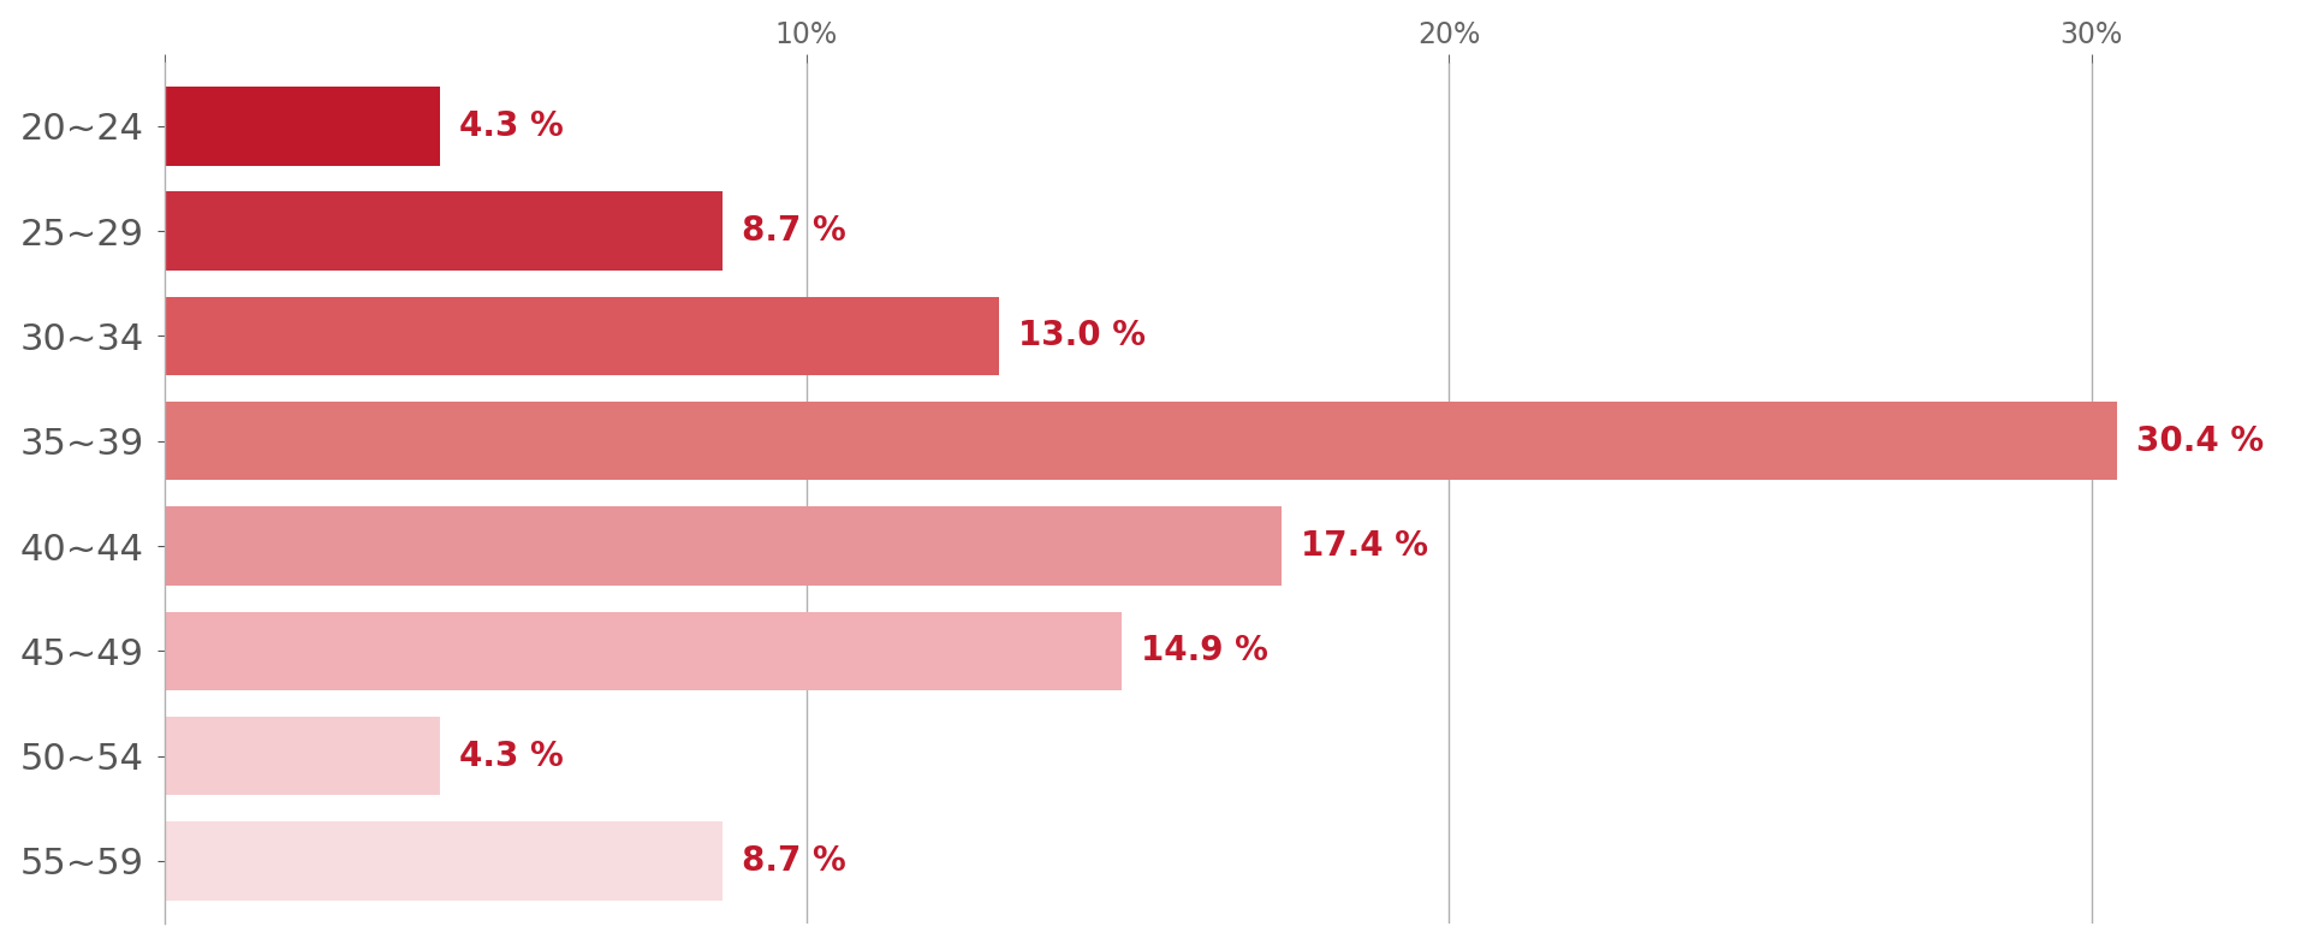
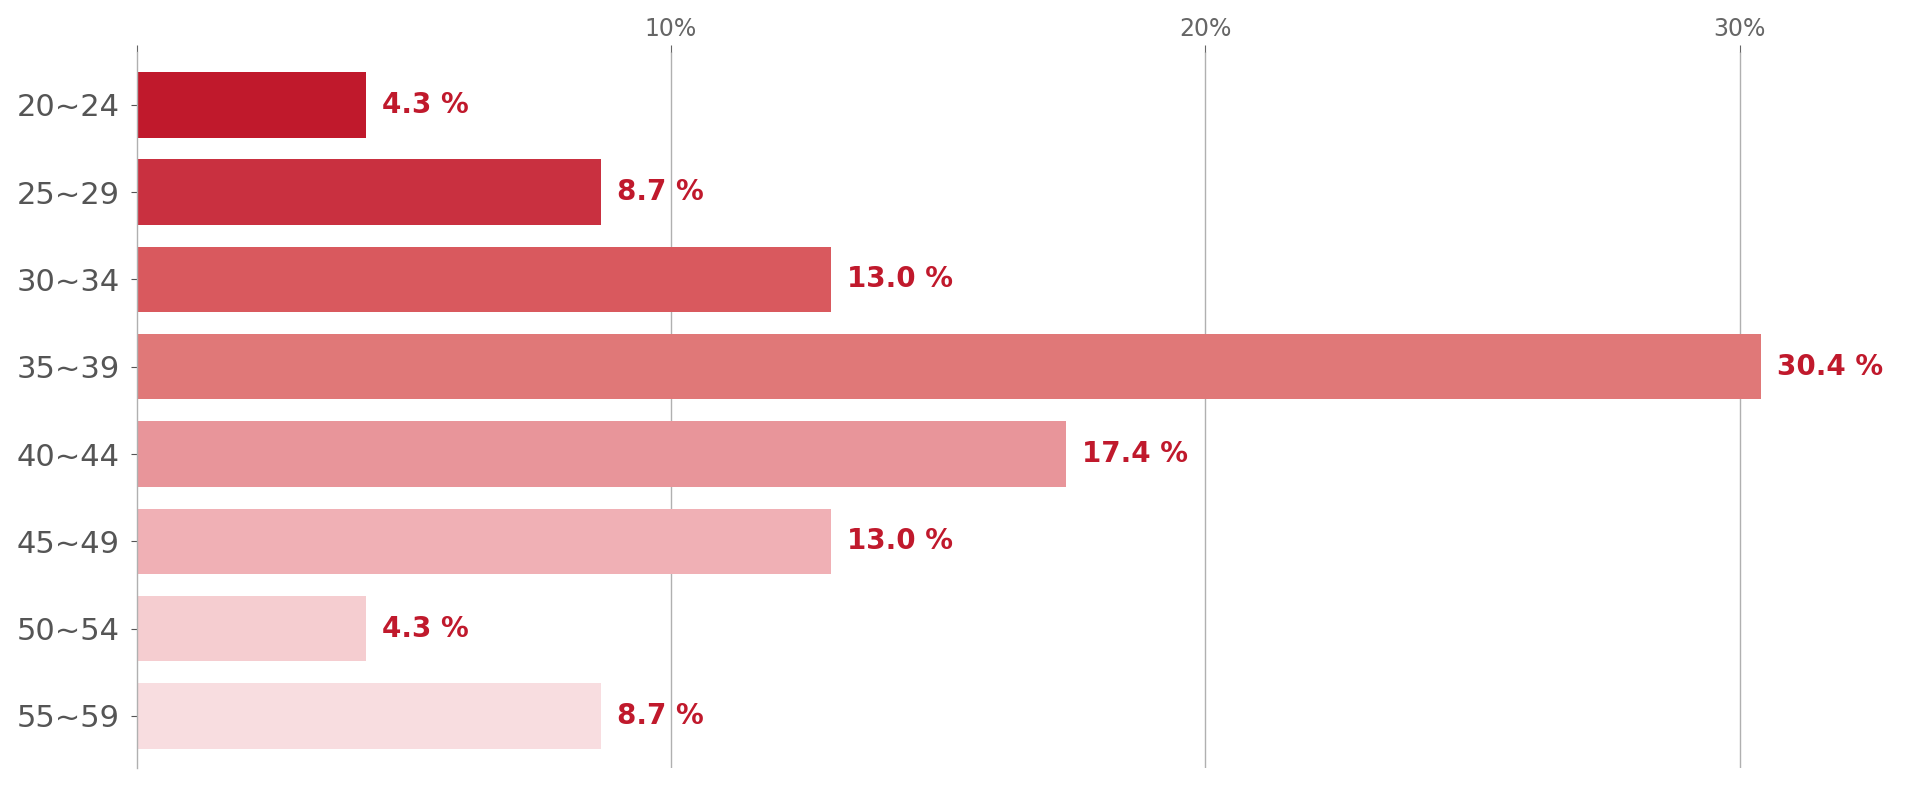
45~49: 14.9 -> 13.0
